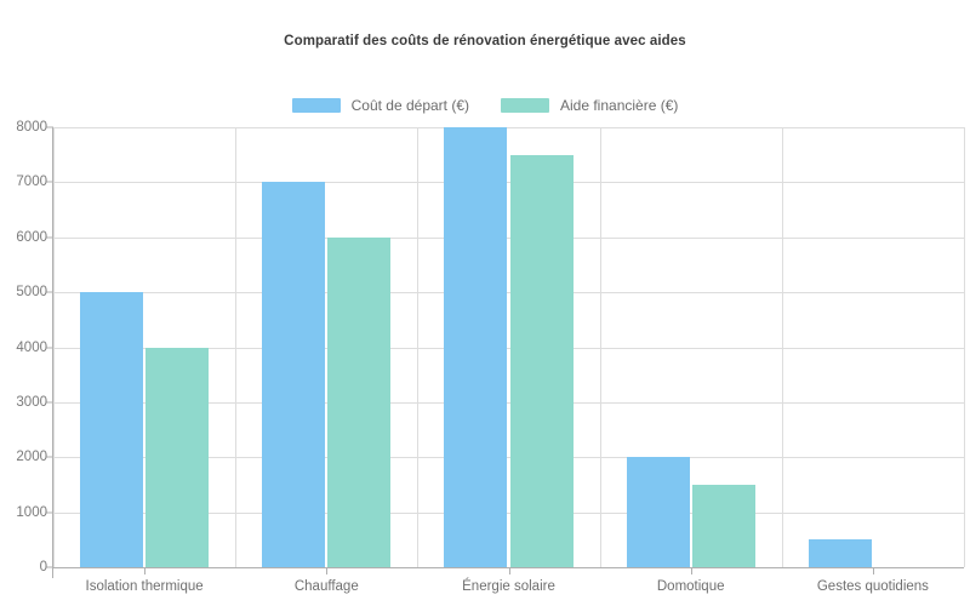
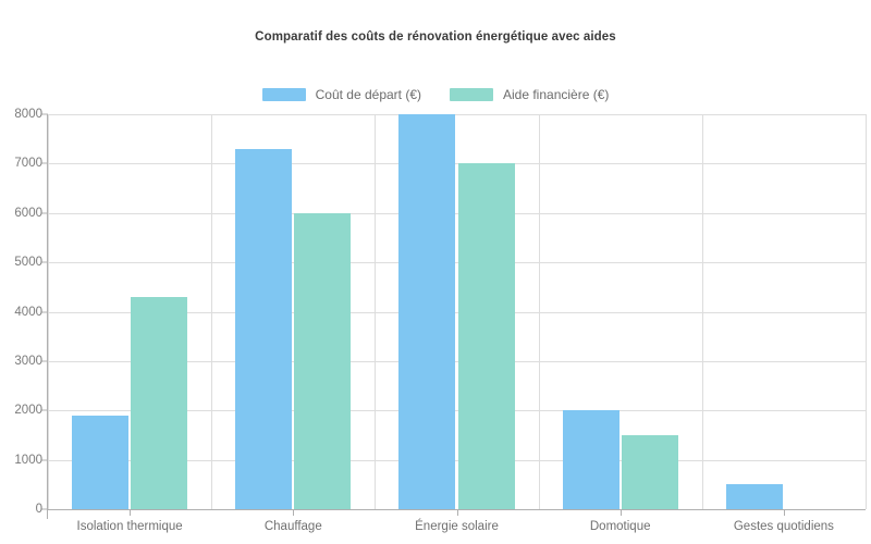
Coût de départ (€)/Isolation thermique: 5000 -> 1900
Aide financière (€)/Isolation thermique: 4000 -> 4300
Coût de départ (€)/Chauffage: 7000 -> 7300
Aide financière (€)/Énergie solaire: 7500 -> 7000
